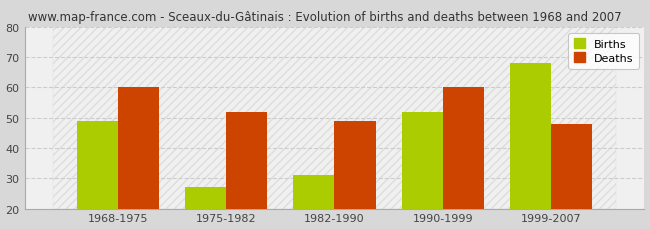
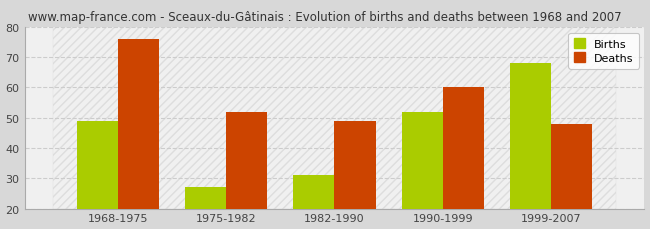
Deaths/1968-1975: 60 -> 76
